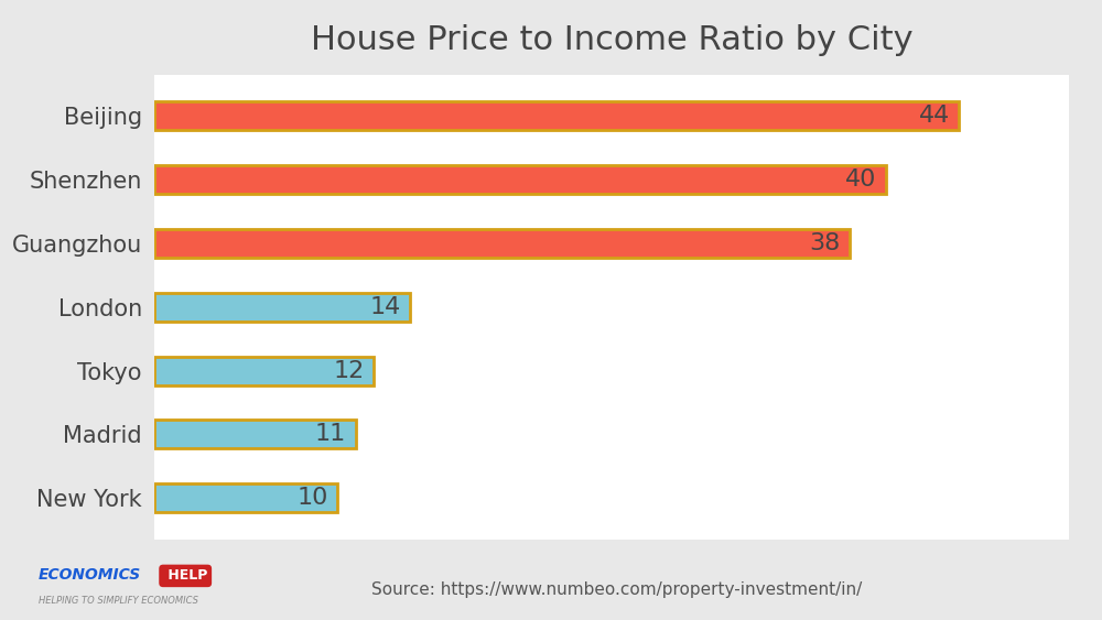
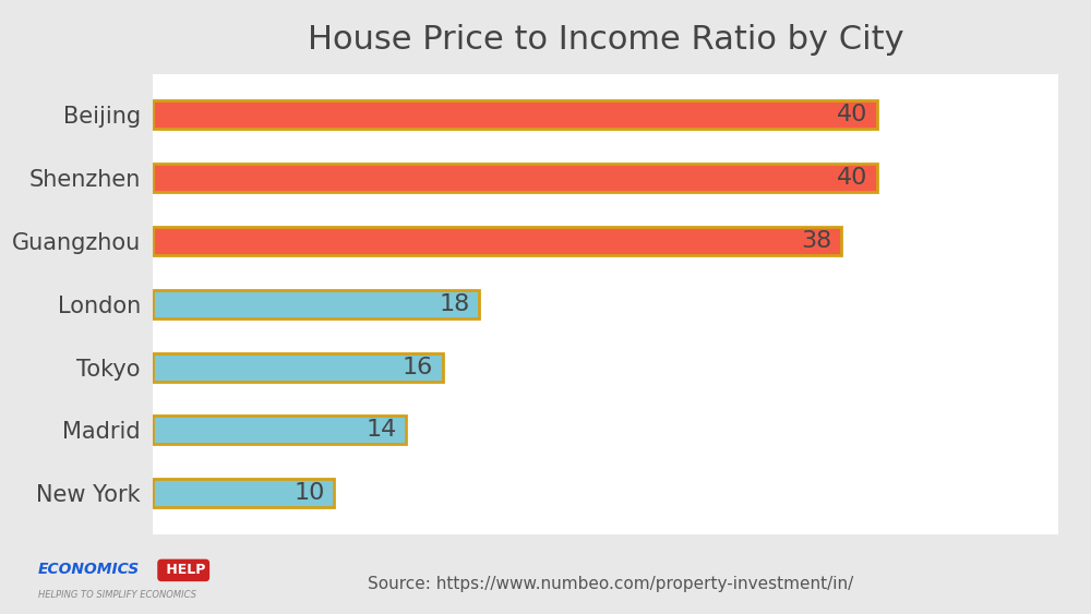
Beijing: 44 -> 40
London: 14 -> 18
Tokyo: 12 -> 16
Madrid: 11 -> 14
